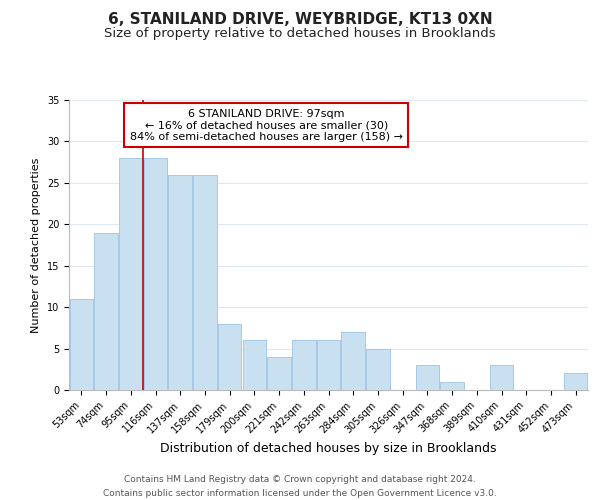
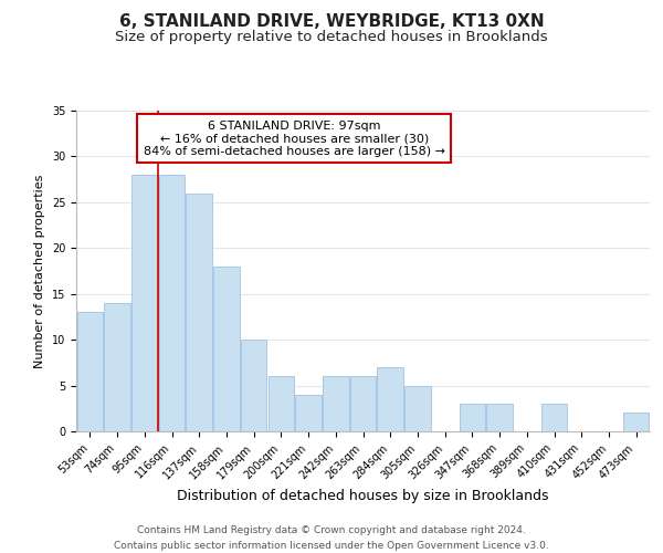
53sqm: 11 -> 13
74sqm: 19 -> 14
158sqm: 26 -> 18
179sqm: 8 -> 10
368sqm: 1 -> 3
